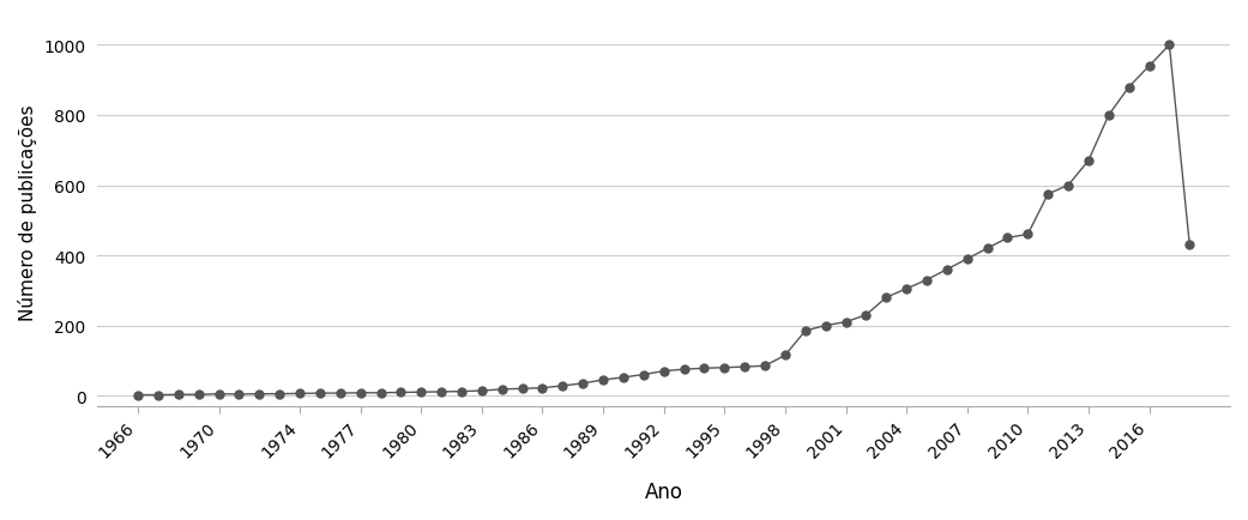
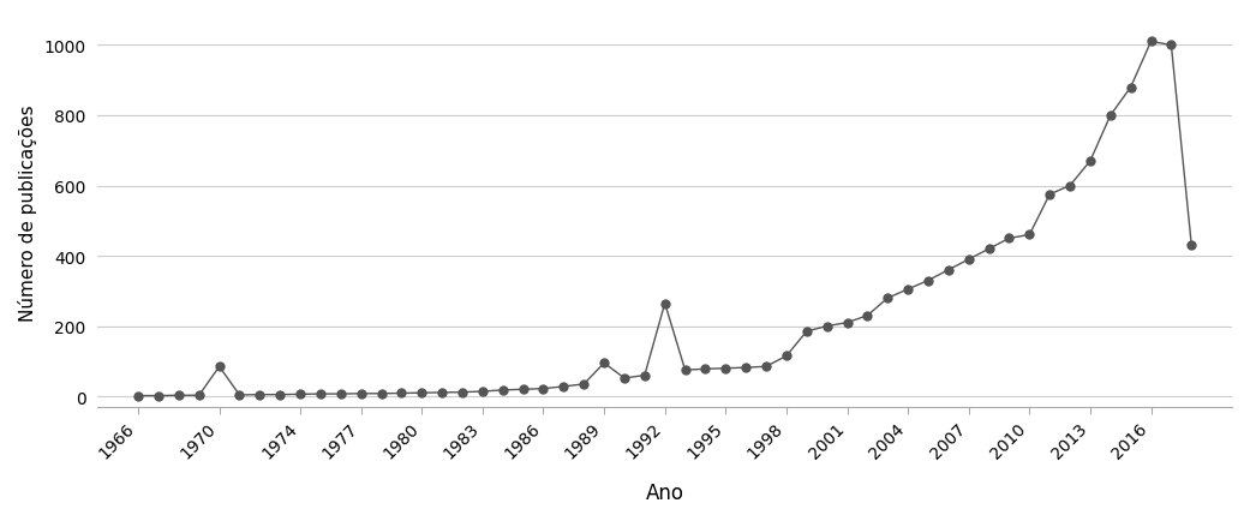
1970: 5 -> 85
1989: 45 -> 95
1992: 70 -> 265
2016: 940 -> 1010
